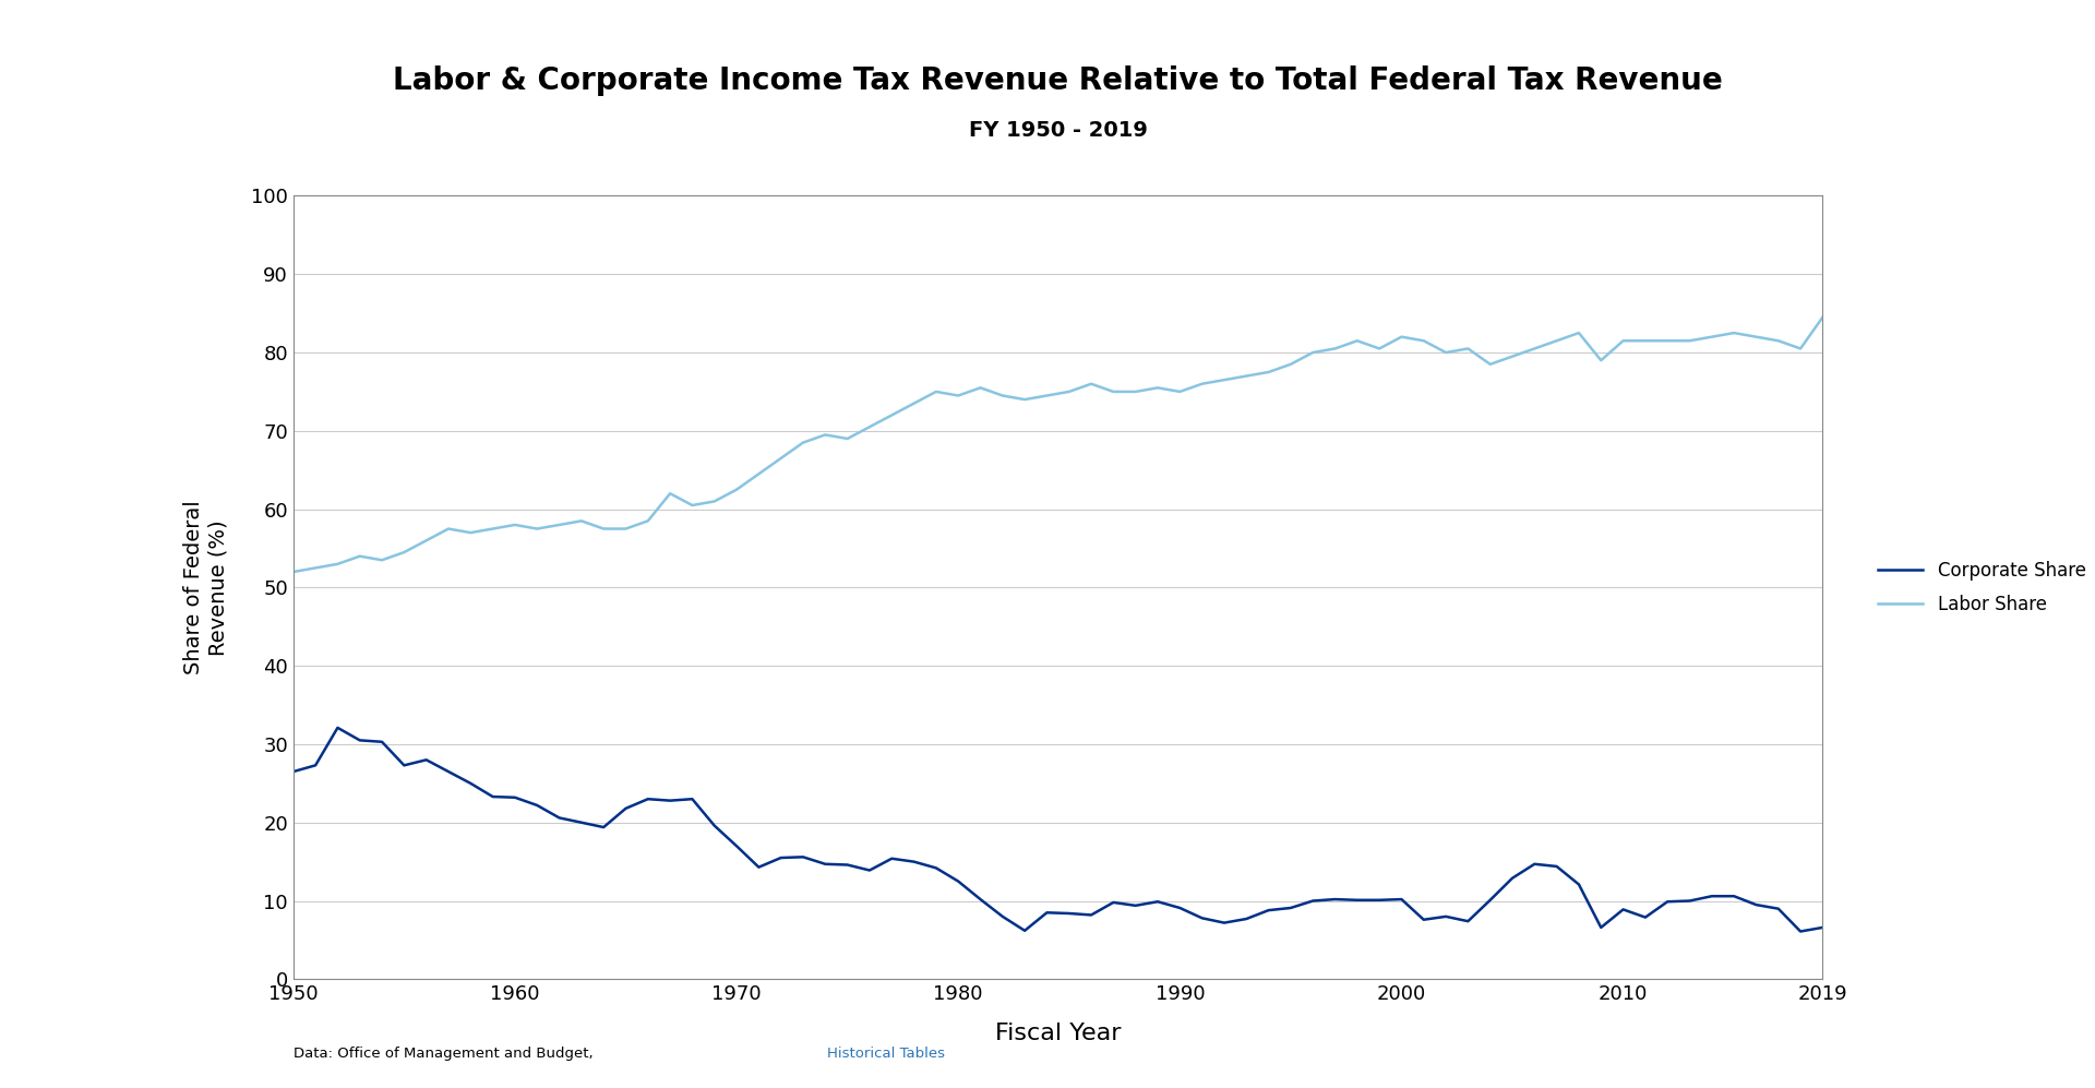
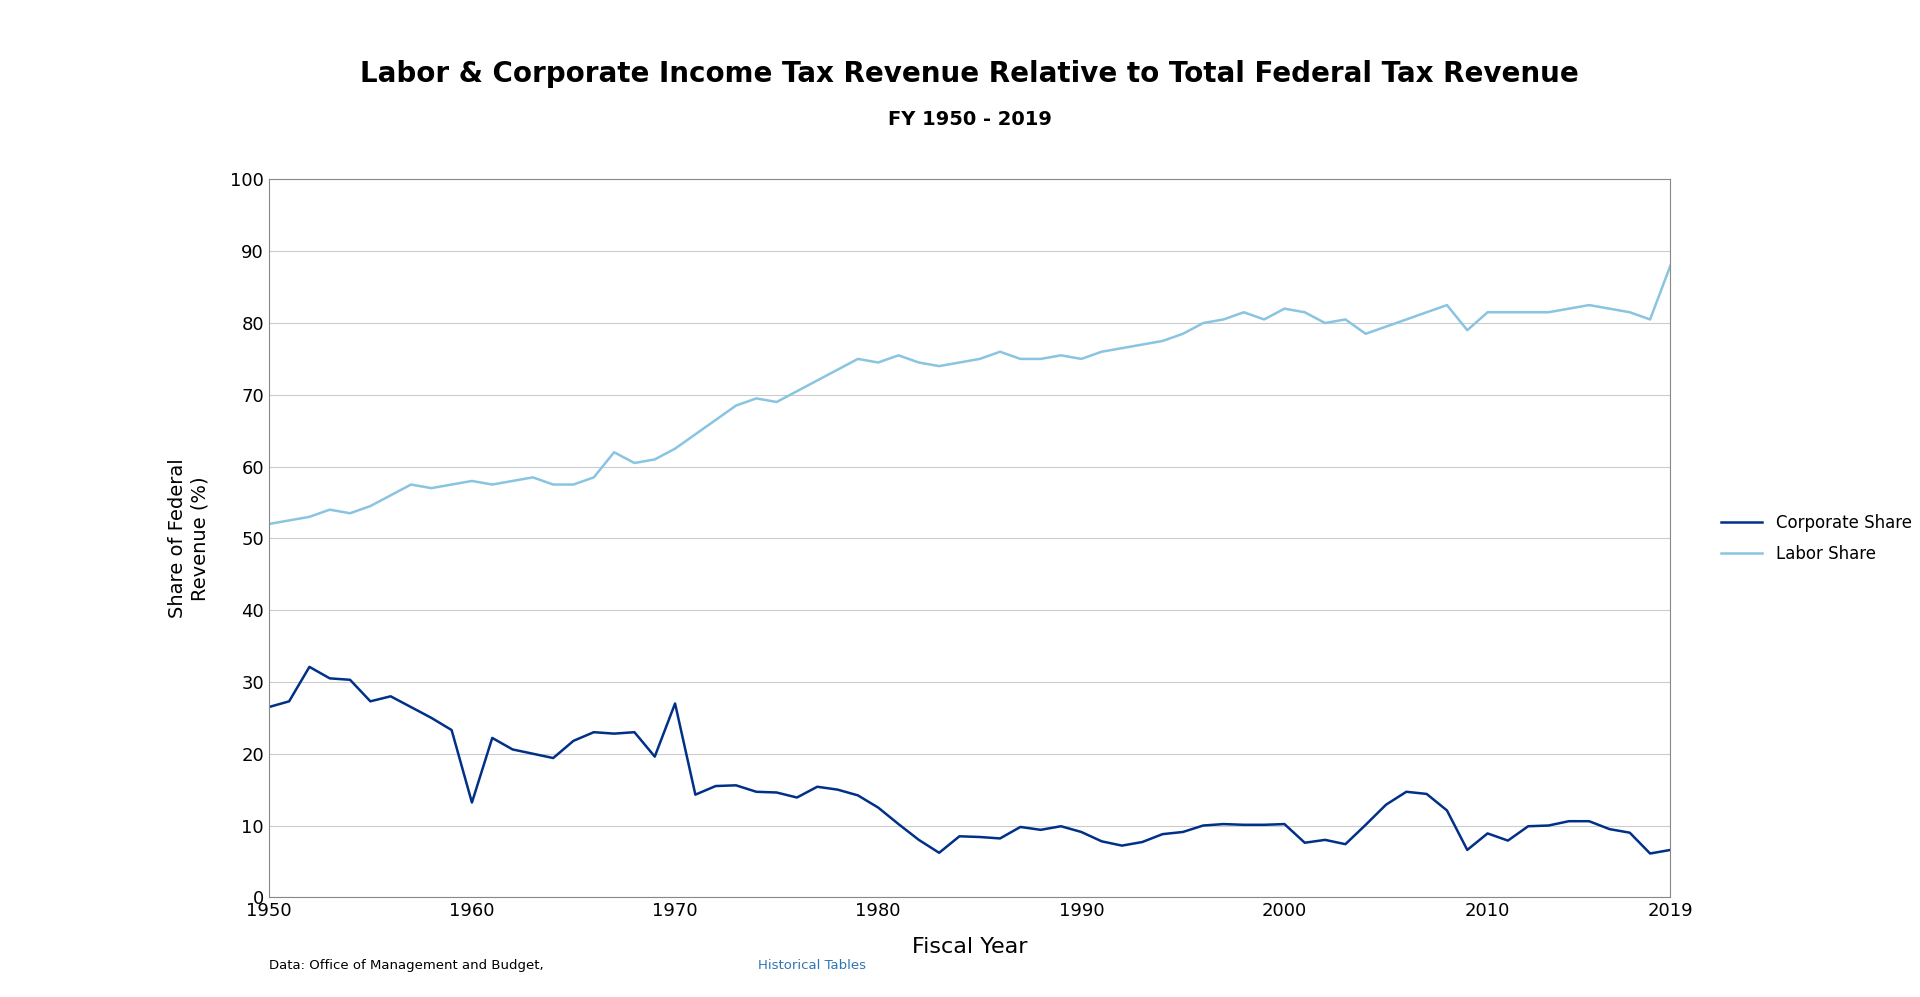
Corporate Share/1960: 23.2 -> 13.2
Corporate Share/1970: 17.0 -> 27.0
Labor Share/2019: 84.5 -> 88.0
